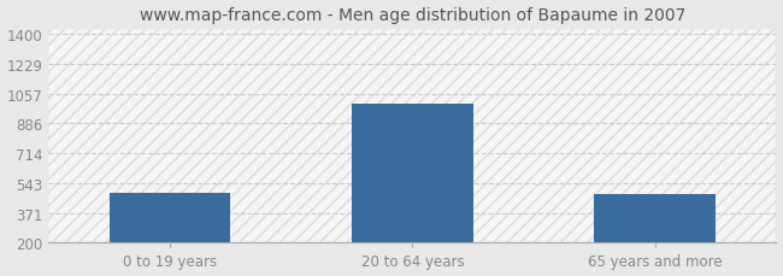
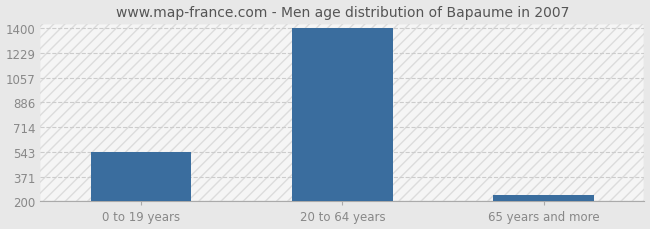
0 to 19 years: 490 -> 540
20 to 64 years: 1000 -> 1400
65 years and more: 480 -> 240
